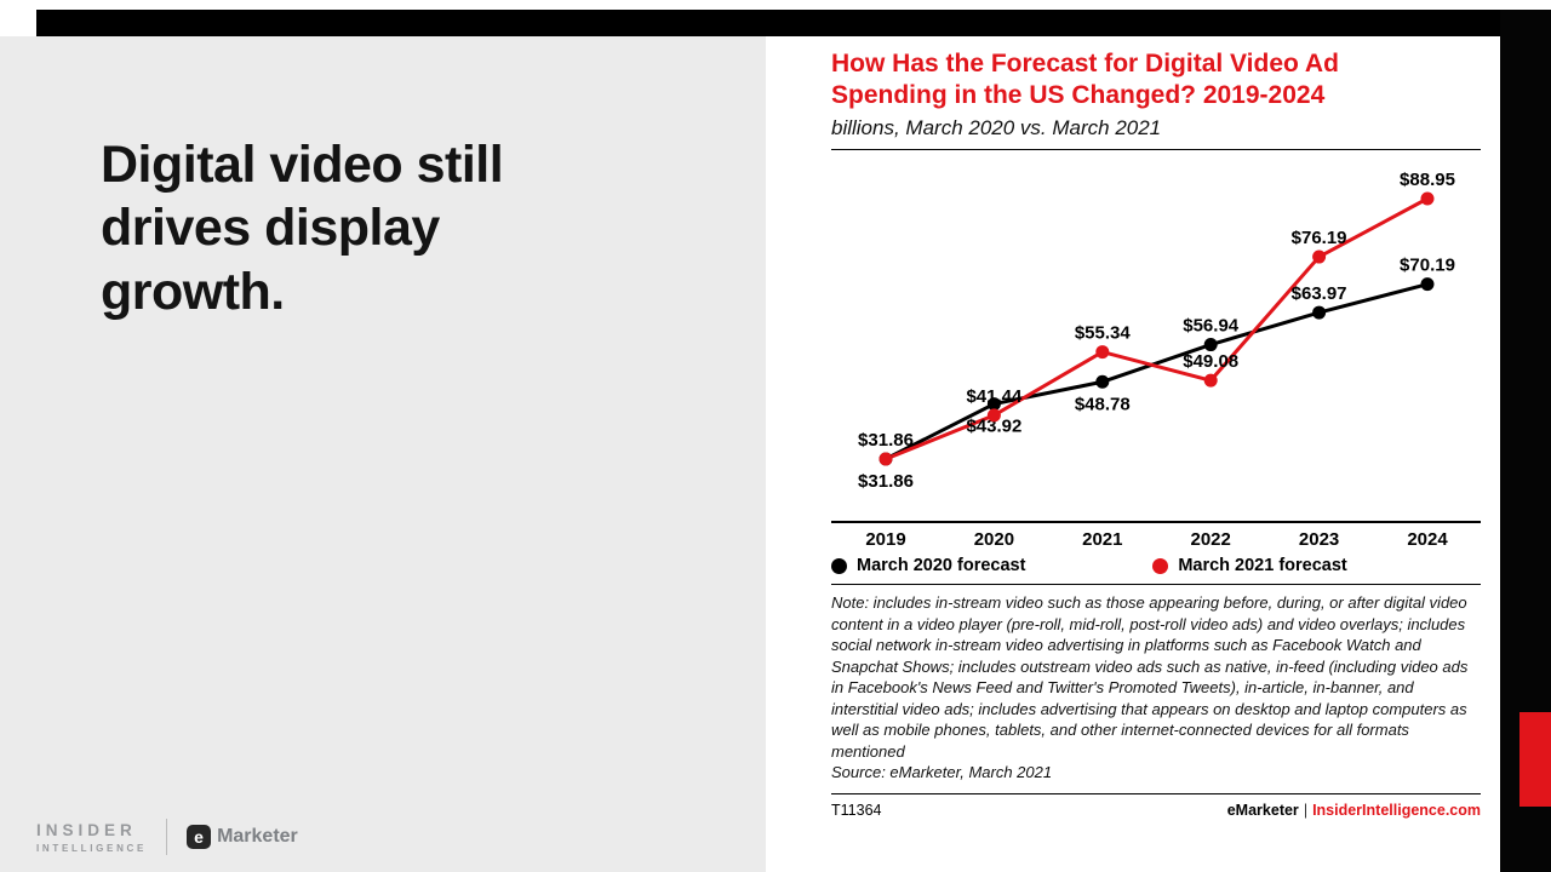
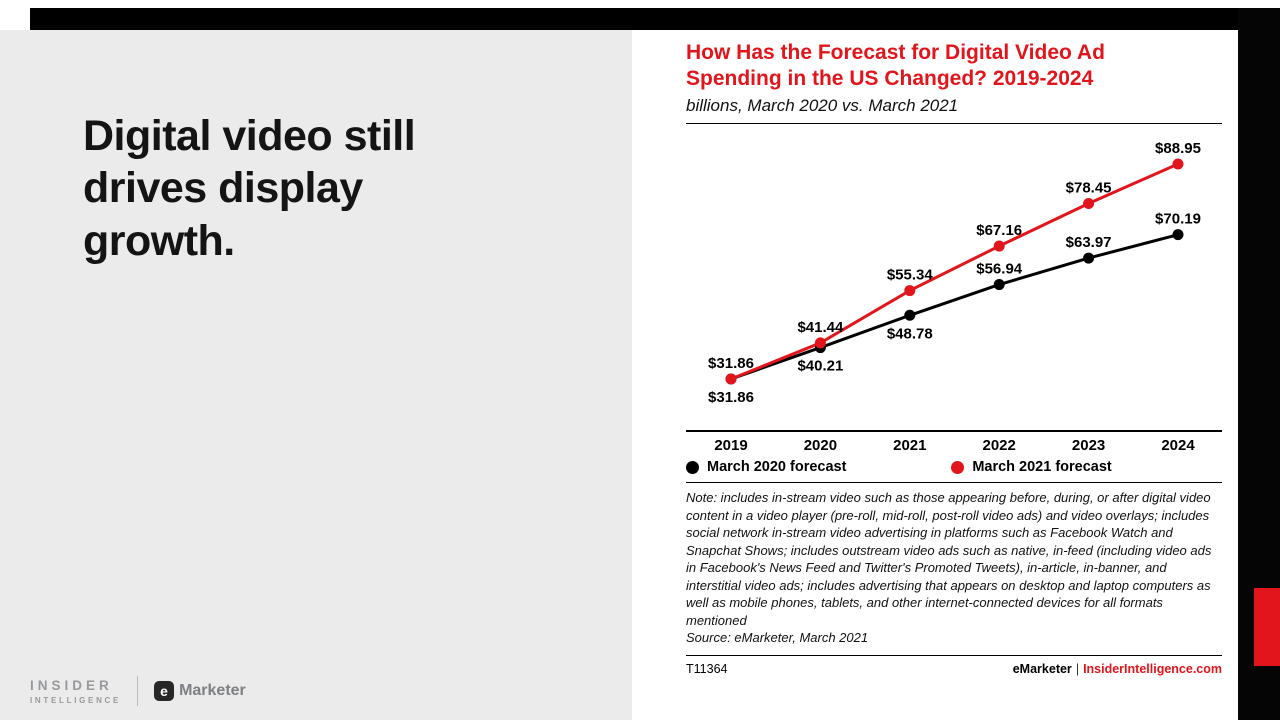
March 2020 forecast/2020: $43.92 -> $40.21
March 2021 forecast/2022: $49.08 -> $67.16
March 2021 forecast/2023: $76.19 -> $78.45
